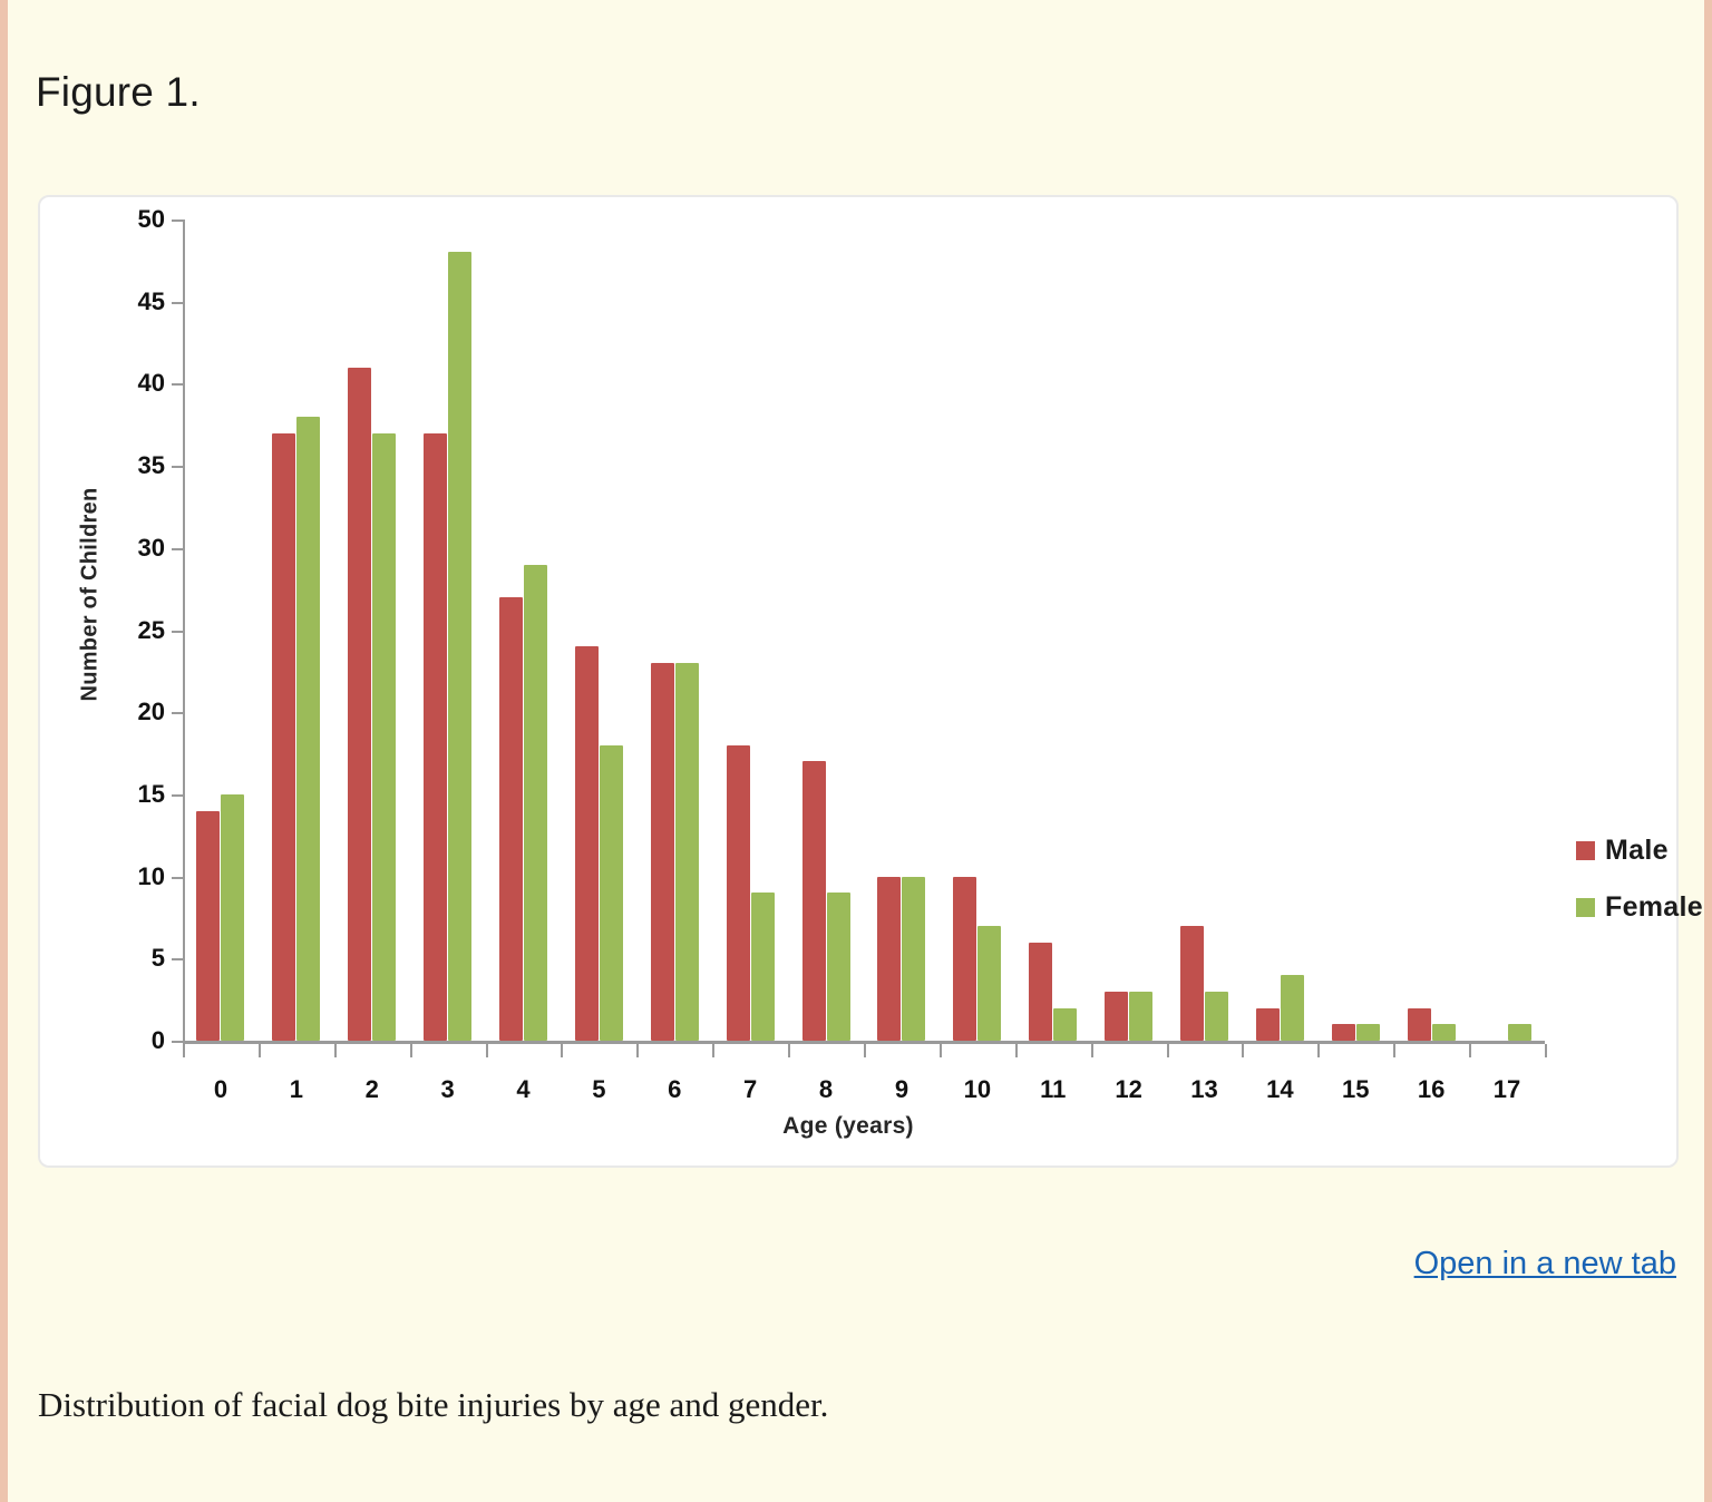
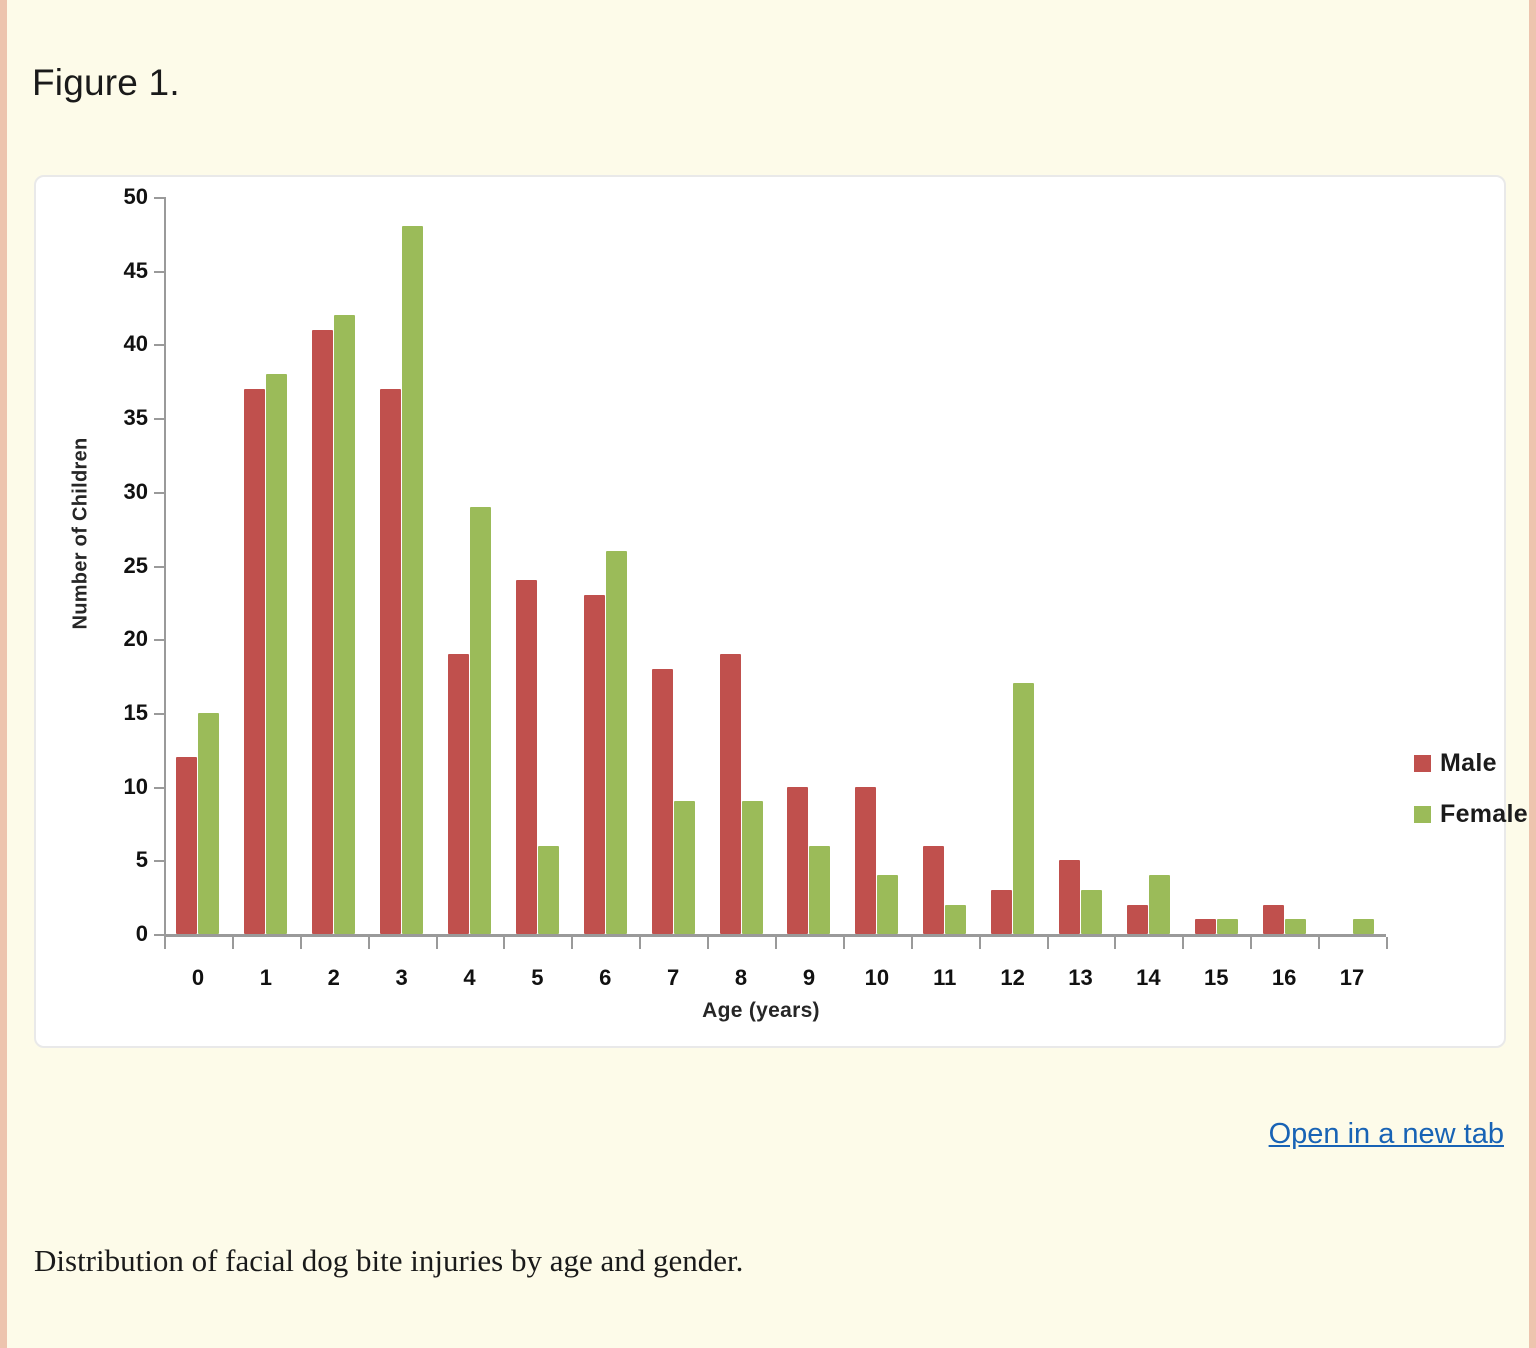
Male/0: 14 -> 12
Female/2: 37 -> 42
Male/4: 27 -> 19
Female/5: 18 -> 6
Female/6: 23 -> 26
Male/8: 17 -> 19
Female/9: 10 -> 6
Female/10: 7 -> 4
Female/12: 3 -> 17
Male/13: 7 -> 5
